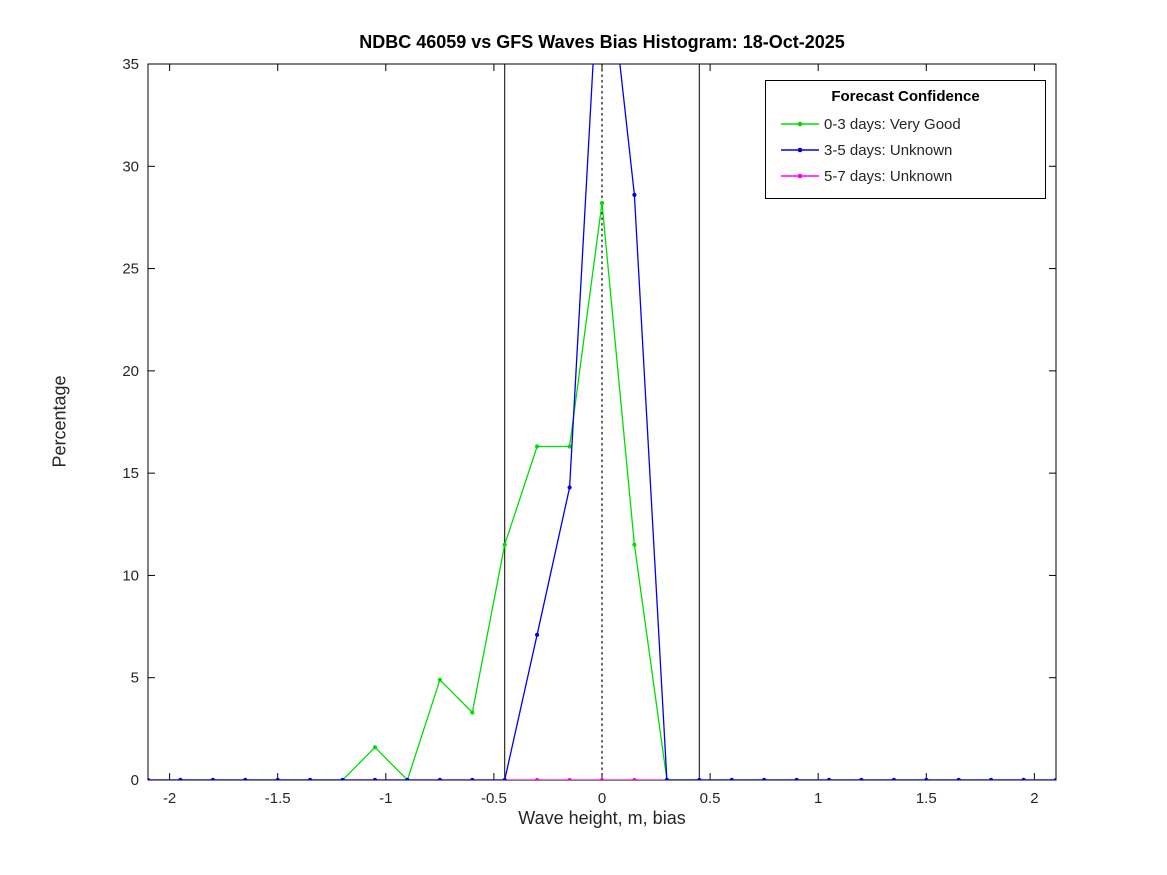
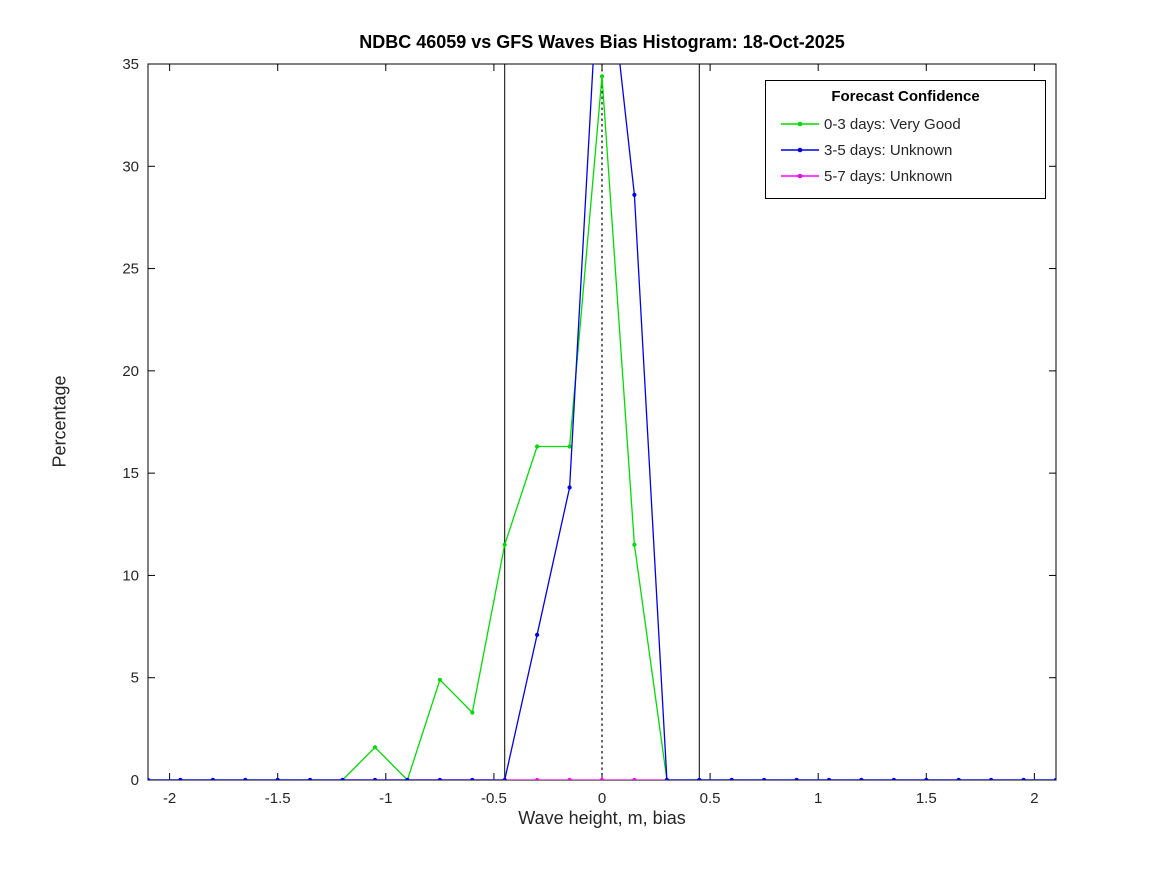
0-3 days: Very Good/0: 28,2 -> 34,4
